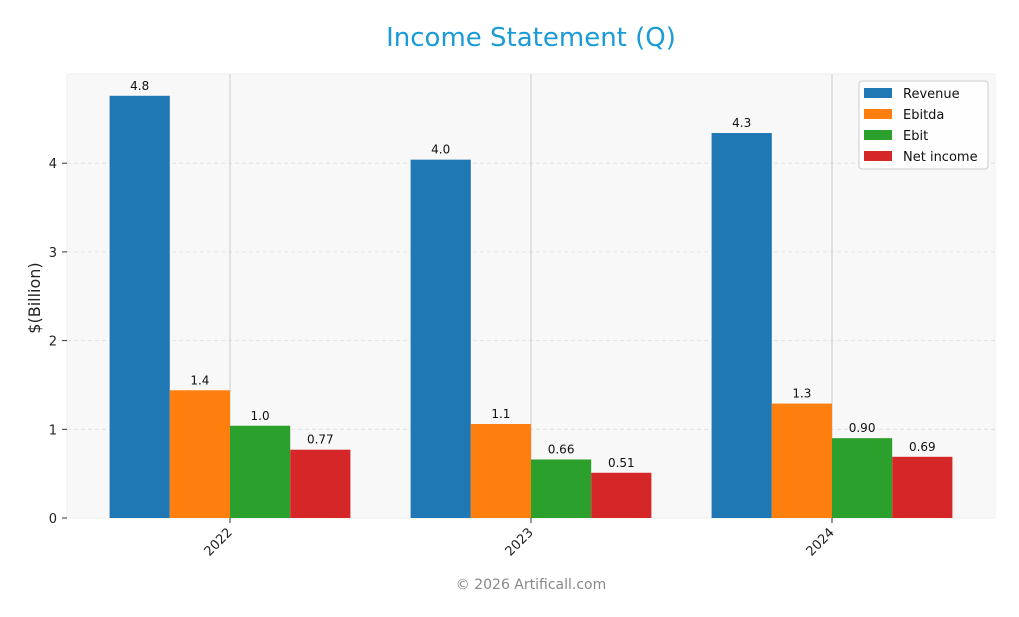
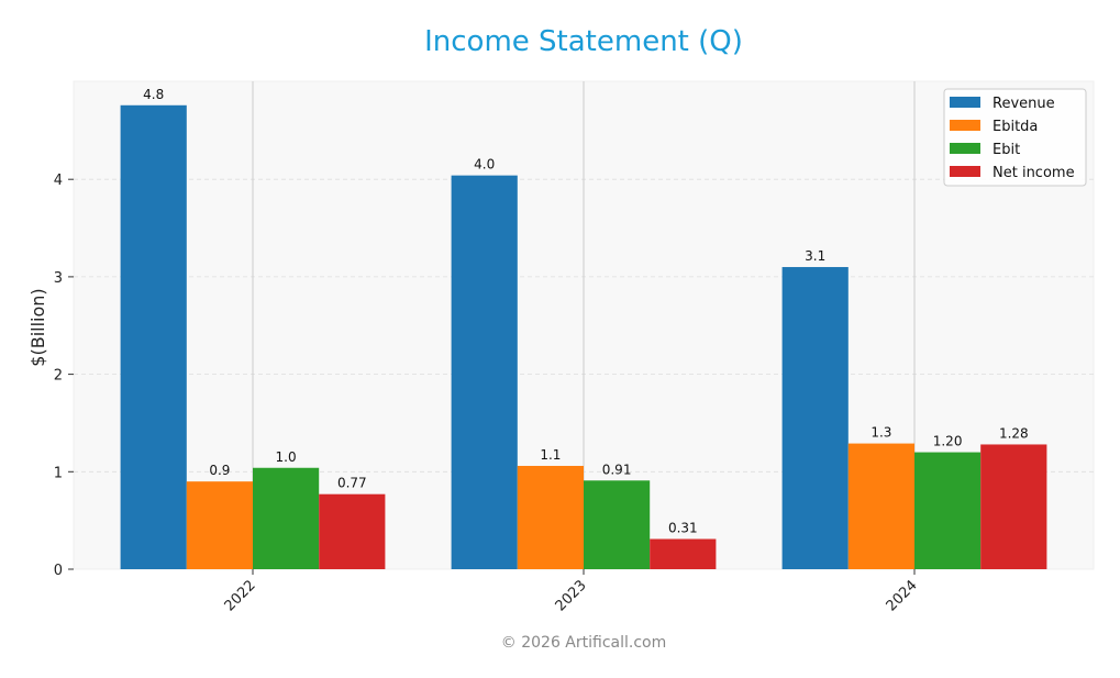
Ebitda/2022: 1.4 -> 0.9
Ebit/2023: 0.66 -> 0.91
Net income/2023: 0.51 -> 0.31
Revenue/2024: 4.3 -> 3.1
Ebit/2024: 0.90 -> 1.20
Net income/2024: 0.69 -> 1.28
